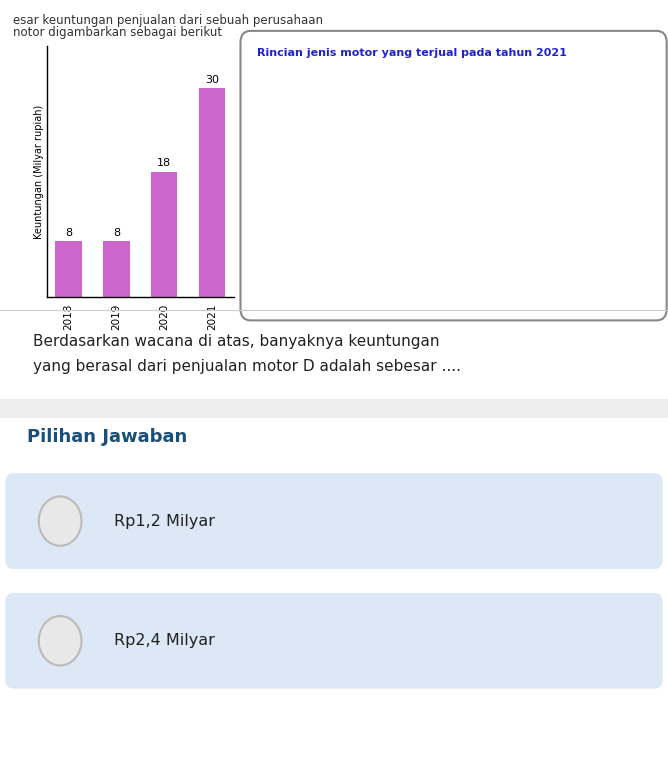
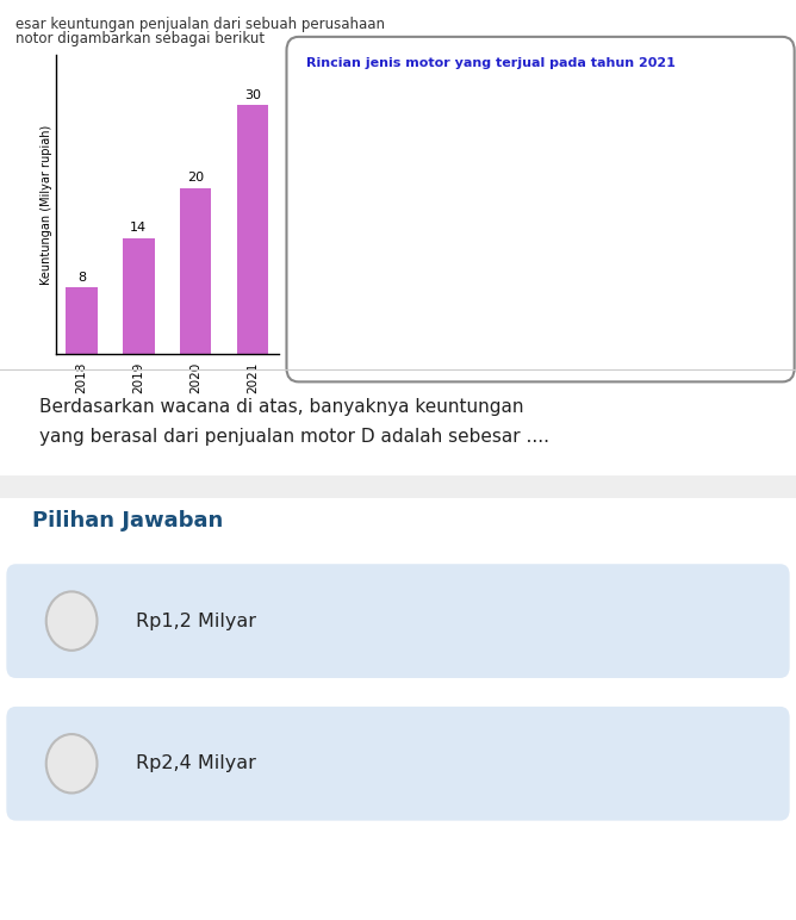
2019: 8 -> 14
2020: 18 -> 20
